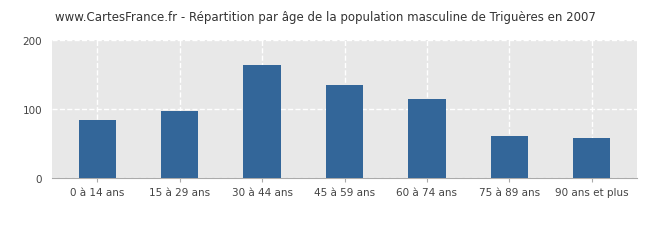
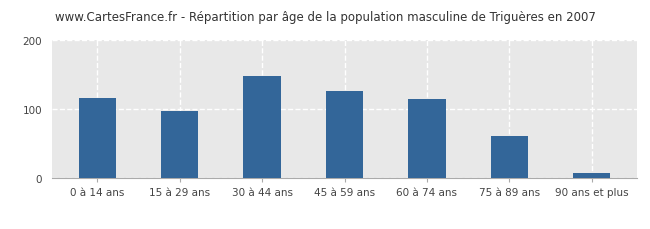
0 à 14 ans: 84 -> 116
30 à 44 ans: 164 -> 148
45 à 59 ans: 136 -> 127
90 ans et plus: 58 -> 8
